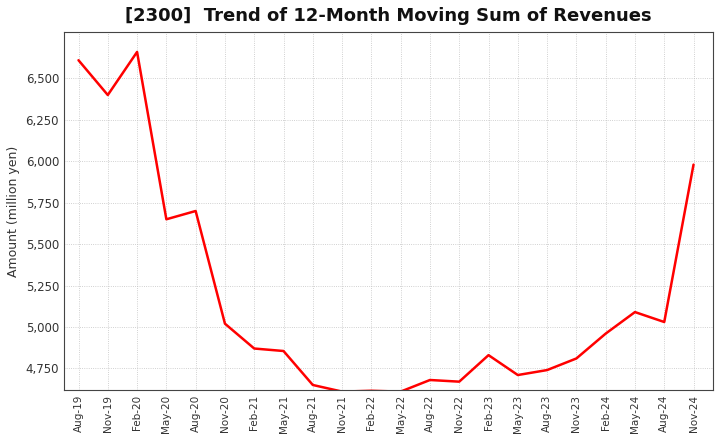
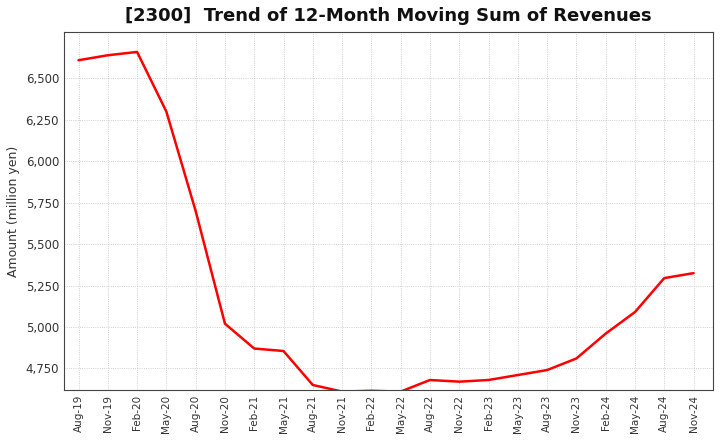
Nov-19: 6,400 -> 6,640
May-20: 5,650 -> 6,300
Feb-23: 4,830 -> 4,680
Aug-24: 5,030 -> 5,300
Nov-24: 5,980 -> 5,320
